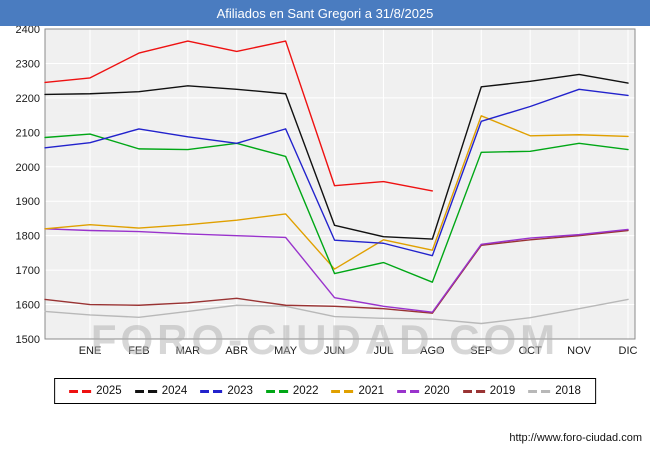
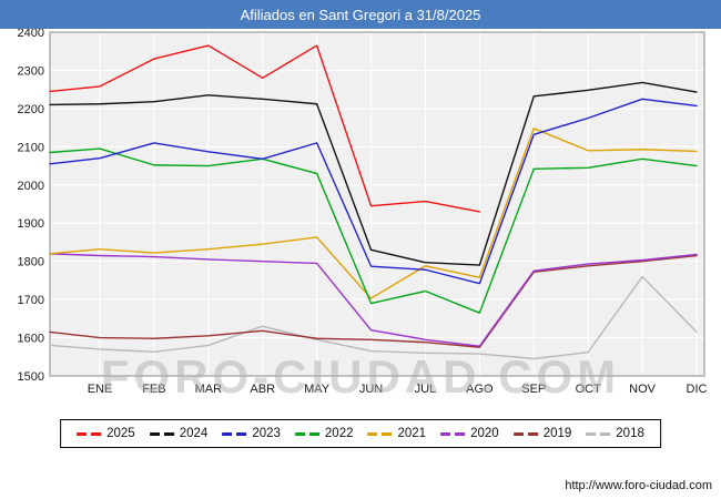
2025/ABR: 2340 -> 2280
2018/ABR: 1600 -> 1630
2018/NOV: 1590 -> 1760
